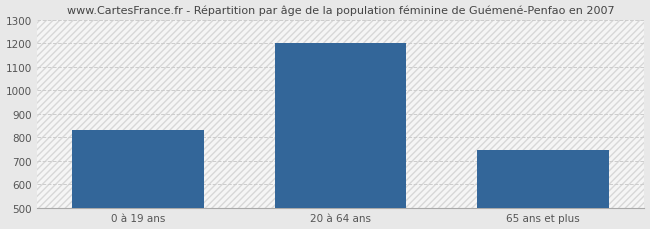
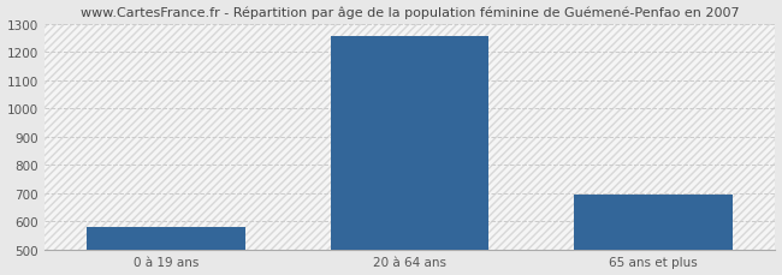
0 à 19 ans: 830 -> 580
20 à 64 ans: 1200 -> 1258
65 ans et plus: 745 -> 695
